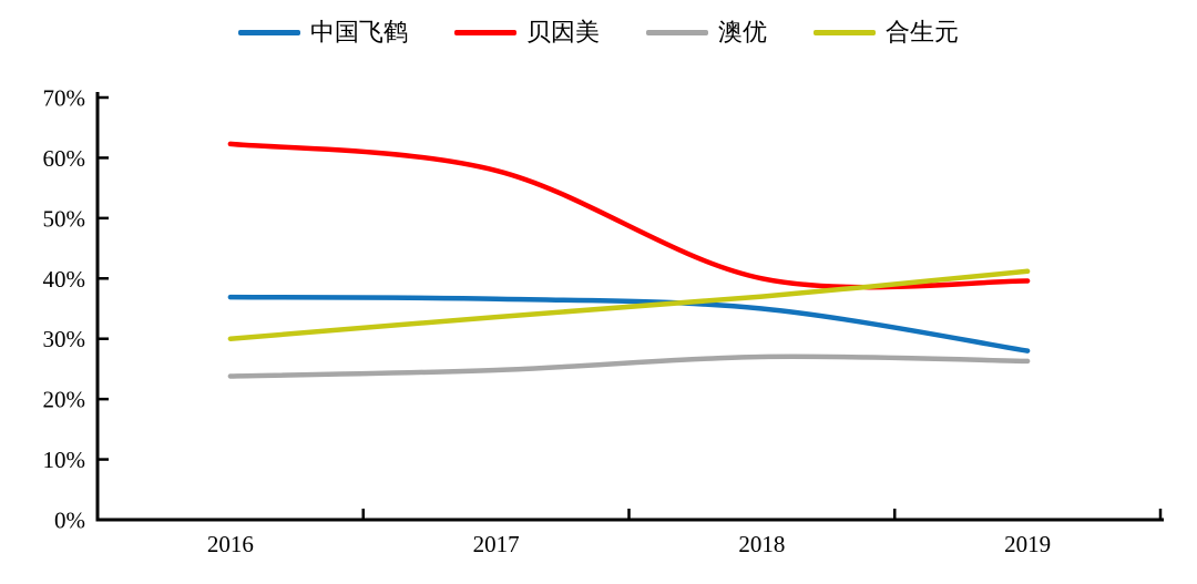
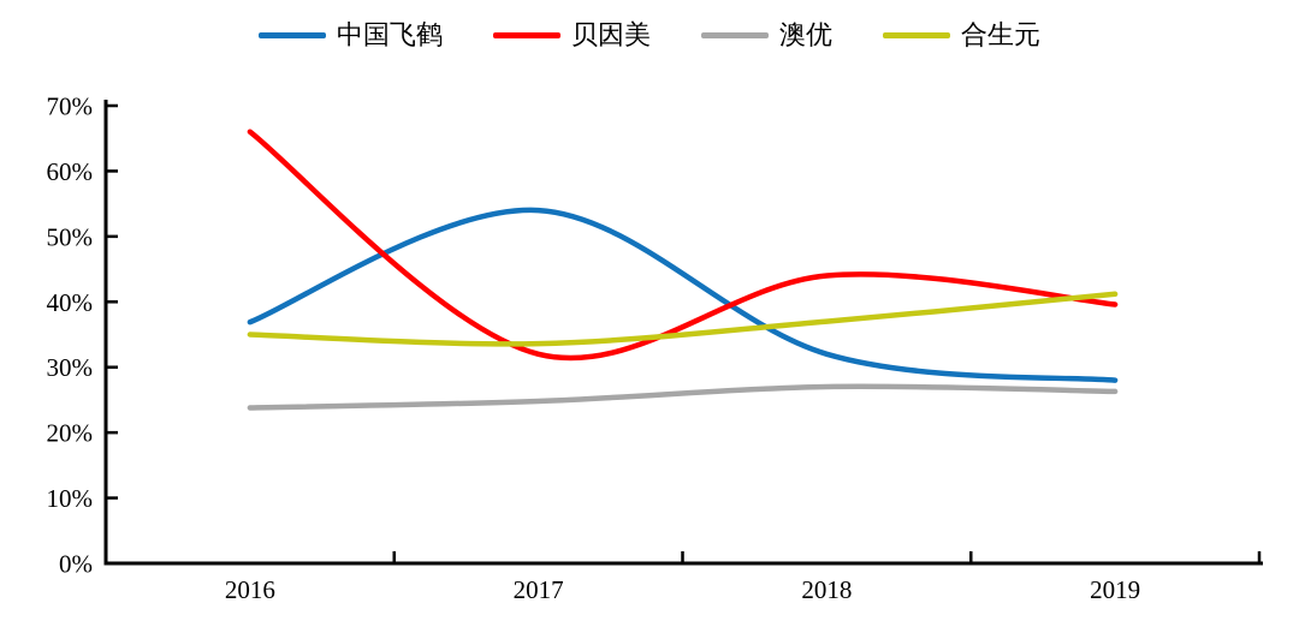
贝因美/2016: 62% -> 66%
合生元/2016: 30% -> 35%
中国飞鹤/2017: 37% -> 54%
贝因美/2017: 58% -> 32%
中国飞鹤/2018: 35% -> 32%
贝因美/2018: 40% -> 44%
